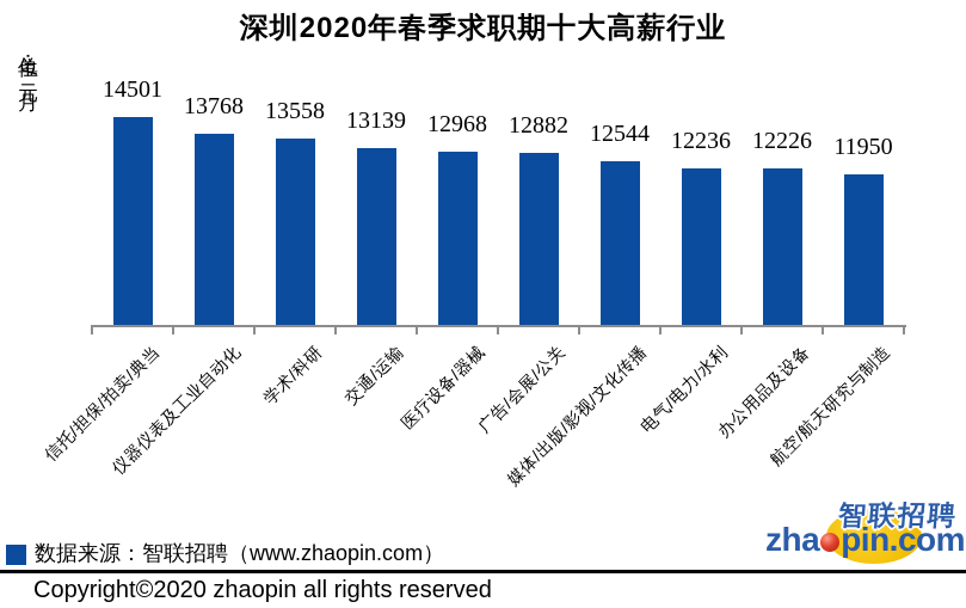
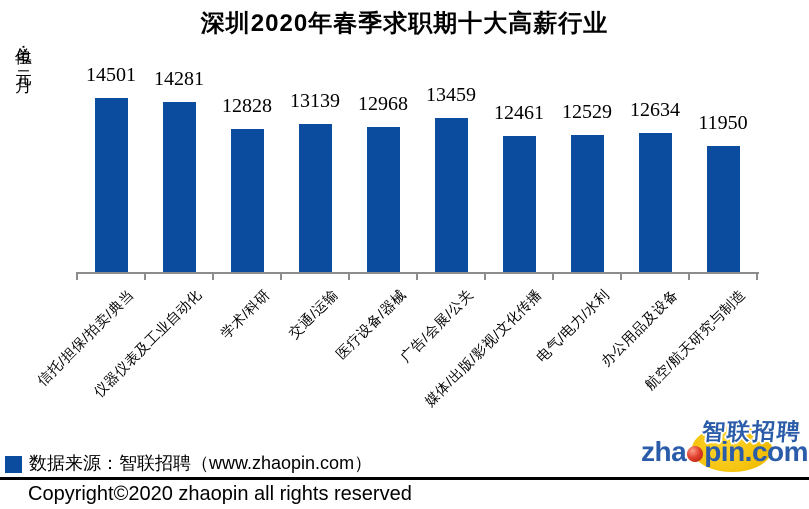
仪器仪表及工业自动化: 13768 -> 14281
学术/科研: 13558 -> 12828
广告/会展/公关: 12882 -> 13459
媒体/出版/影视/文化传播: 12544 -> 12461
电气/电力/水利: 12236 -> 12529
办公用品及设备: 12226 -> 12634
